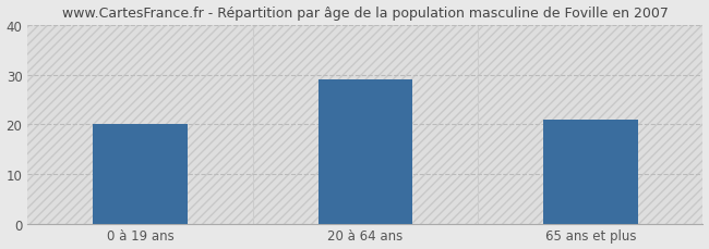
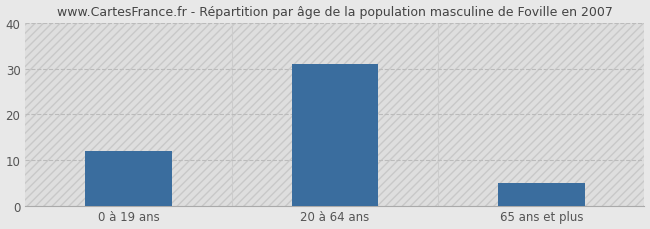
0 à 19 ans: 20 -> 12
20 à 64 ans: 29 -> 31
65 ans et plus: 21 -> 5
